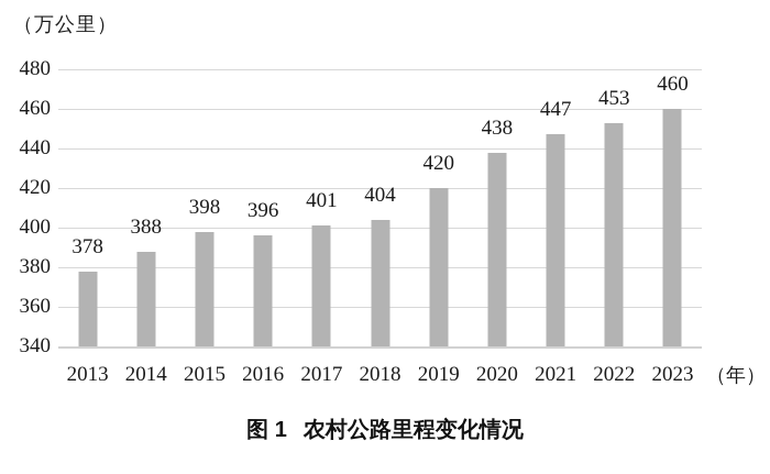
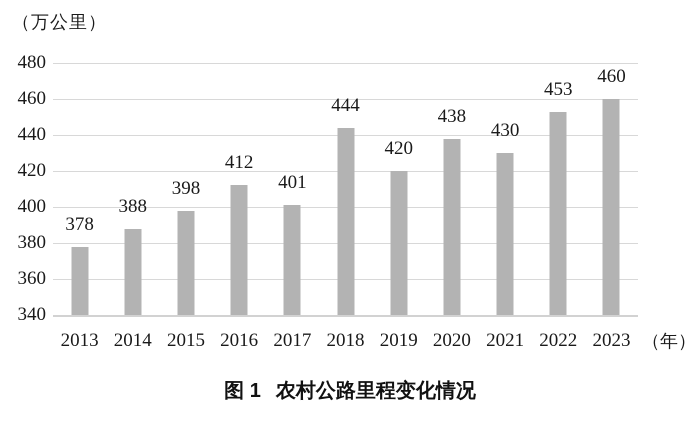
2016: 396 -> 412
2018: 404 -> 444
2021: 447 -> 430
